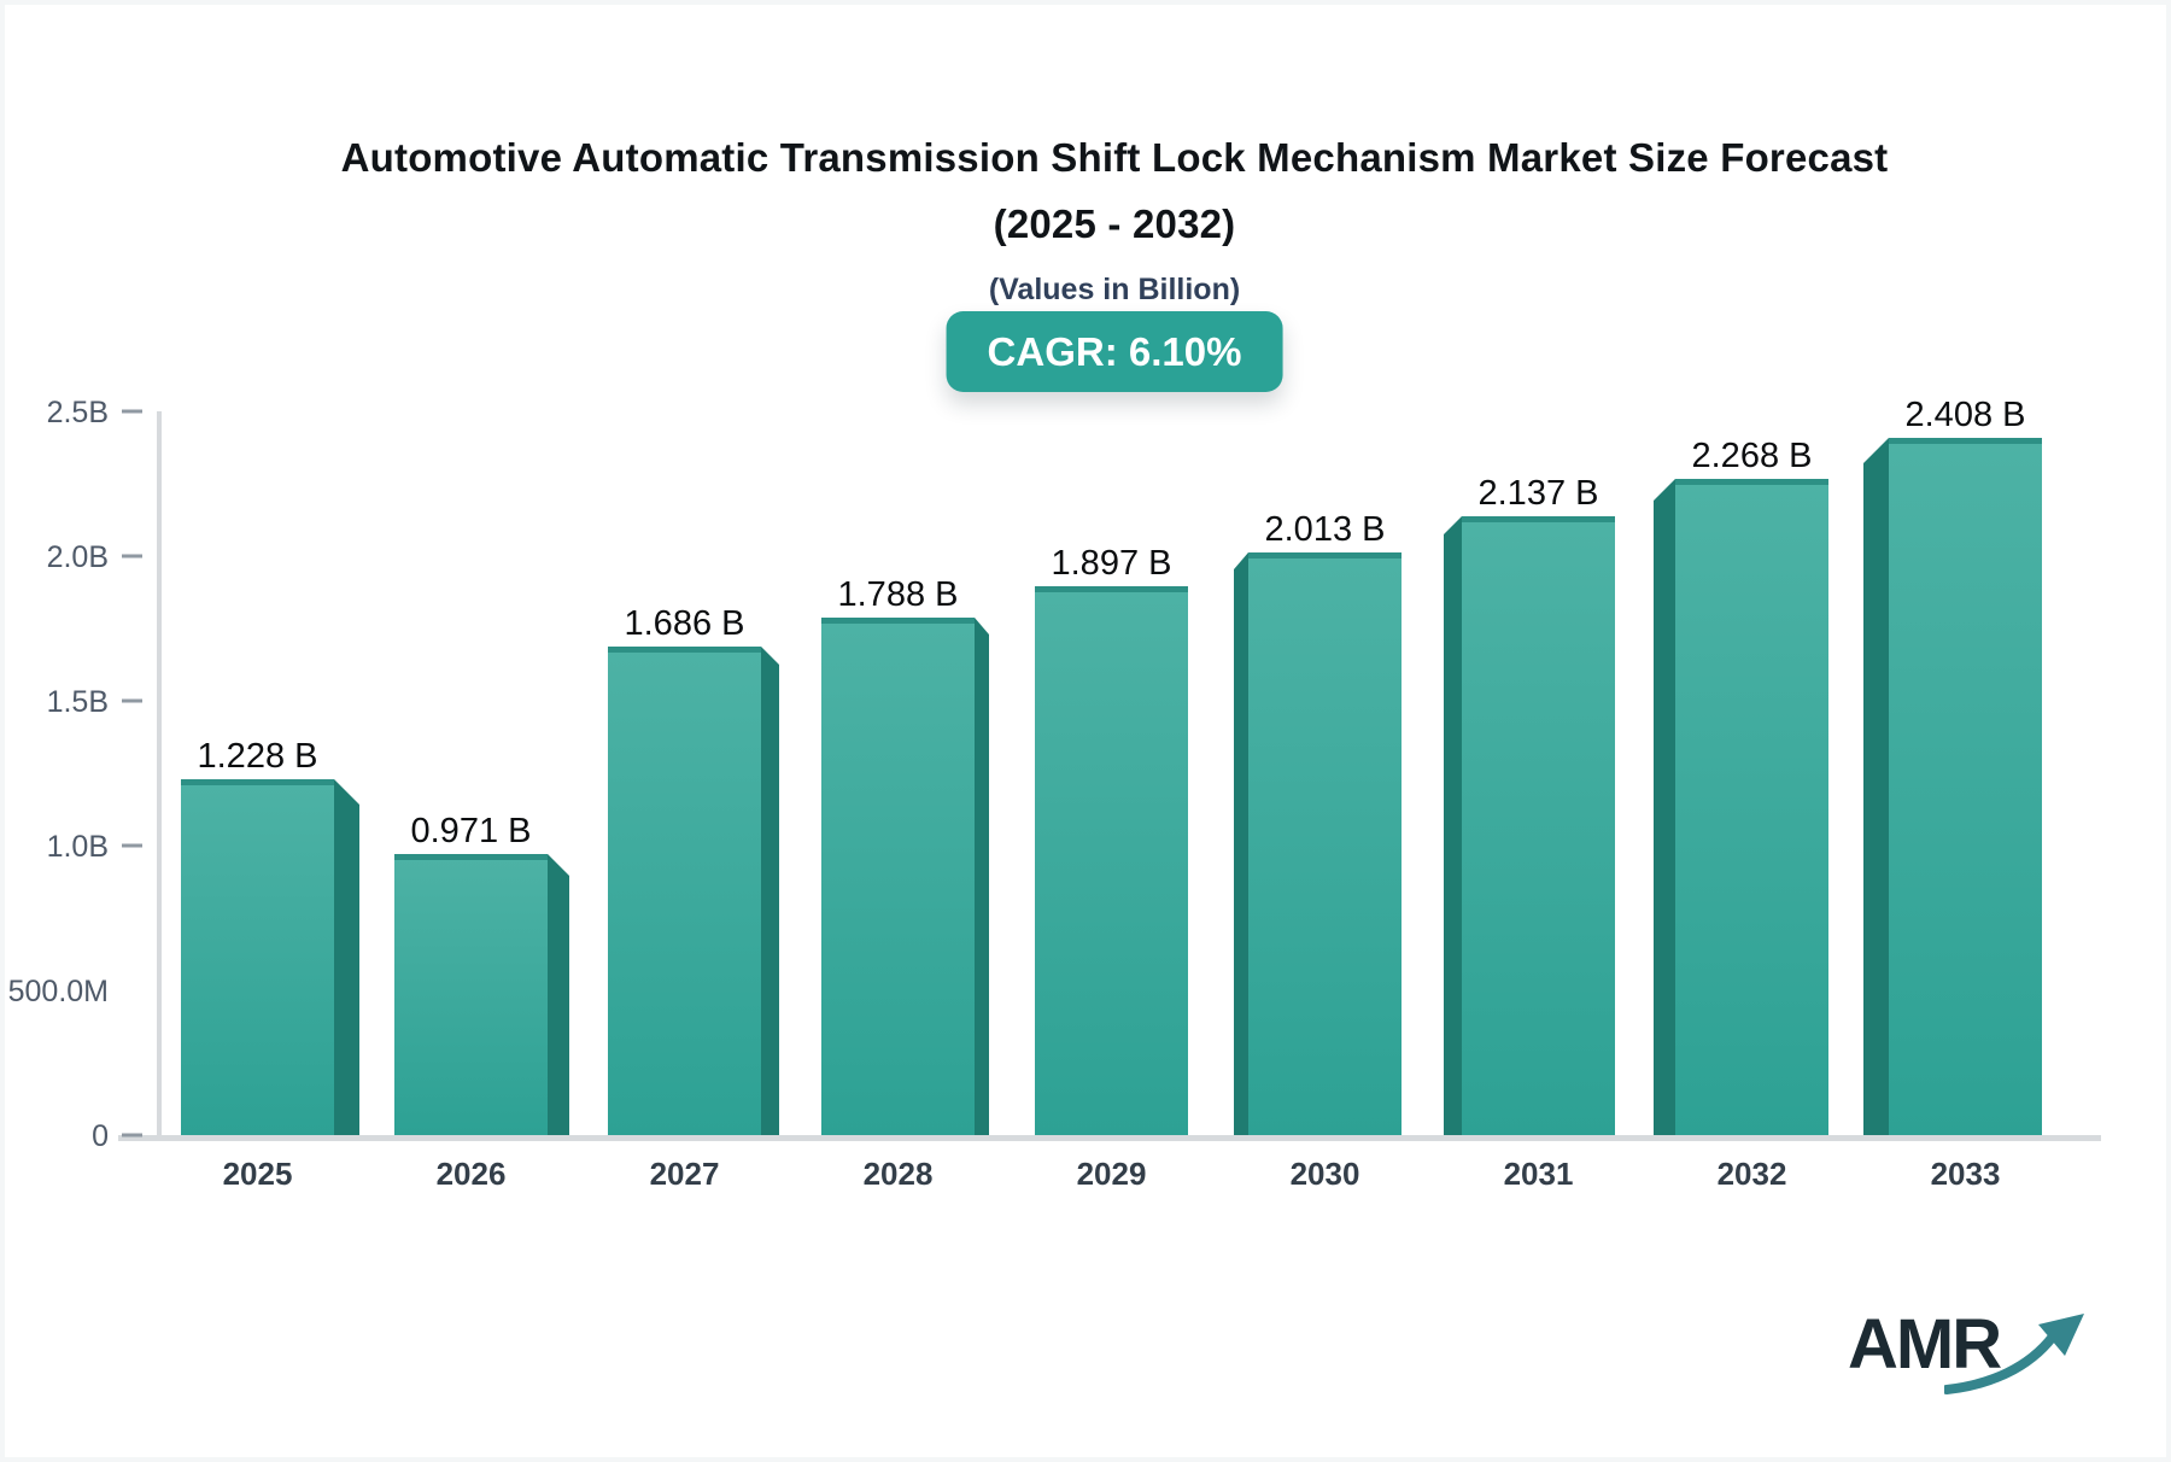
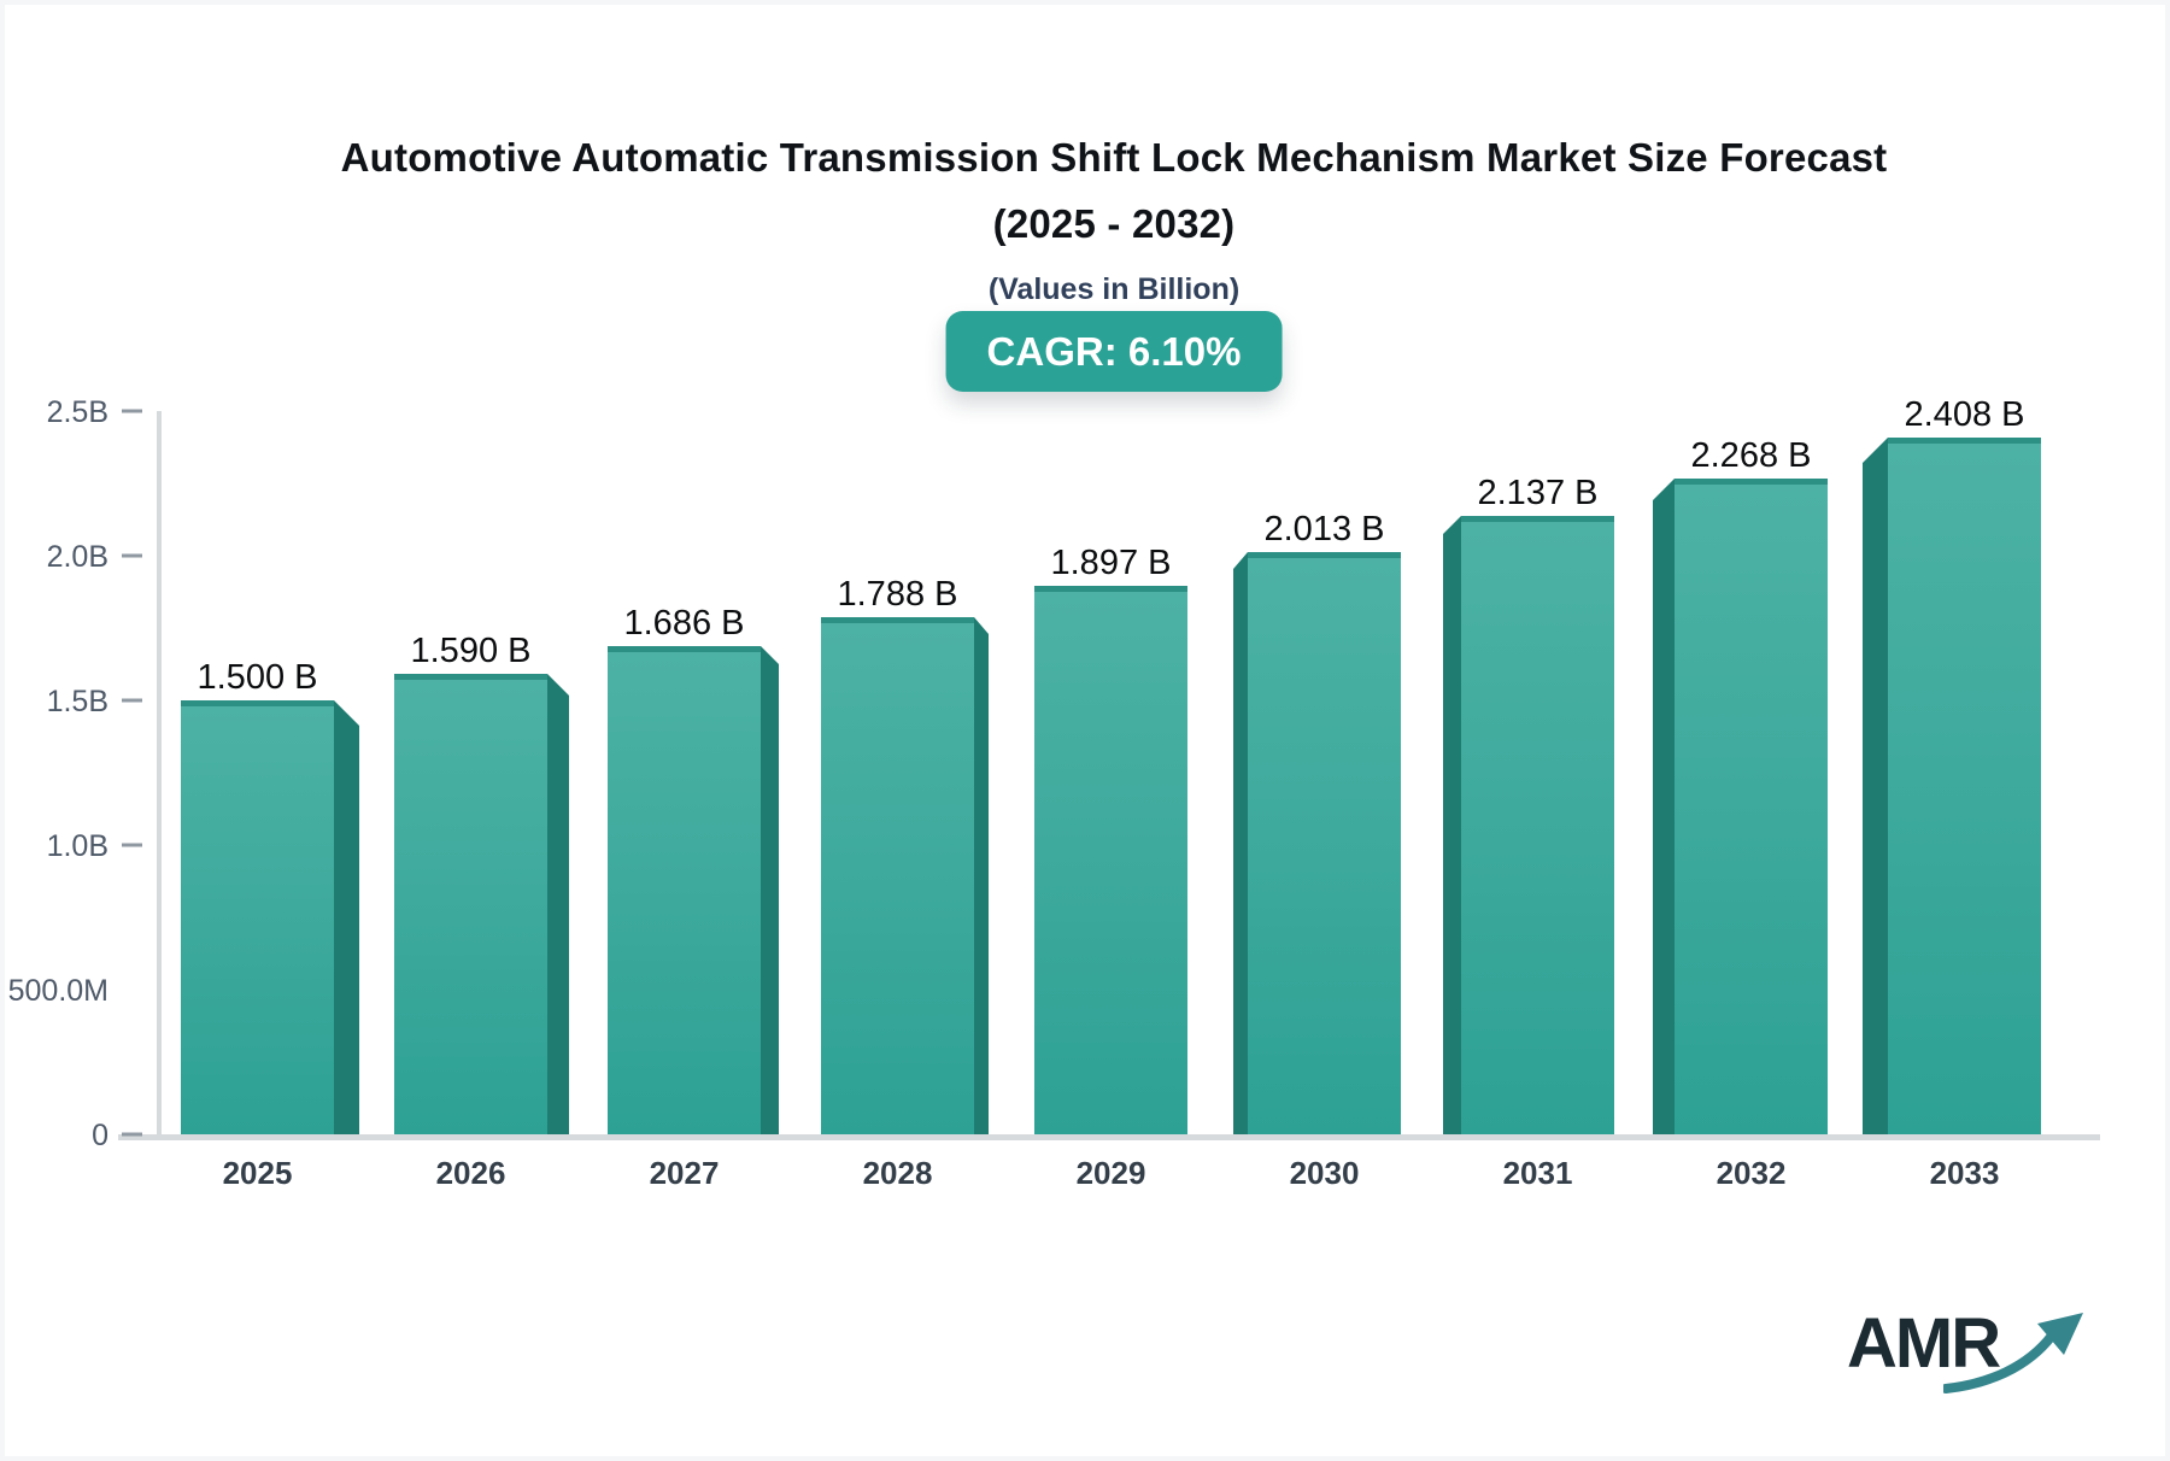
2025: 1.228 -> 1.500
2026: 0.971 -> 1.590
